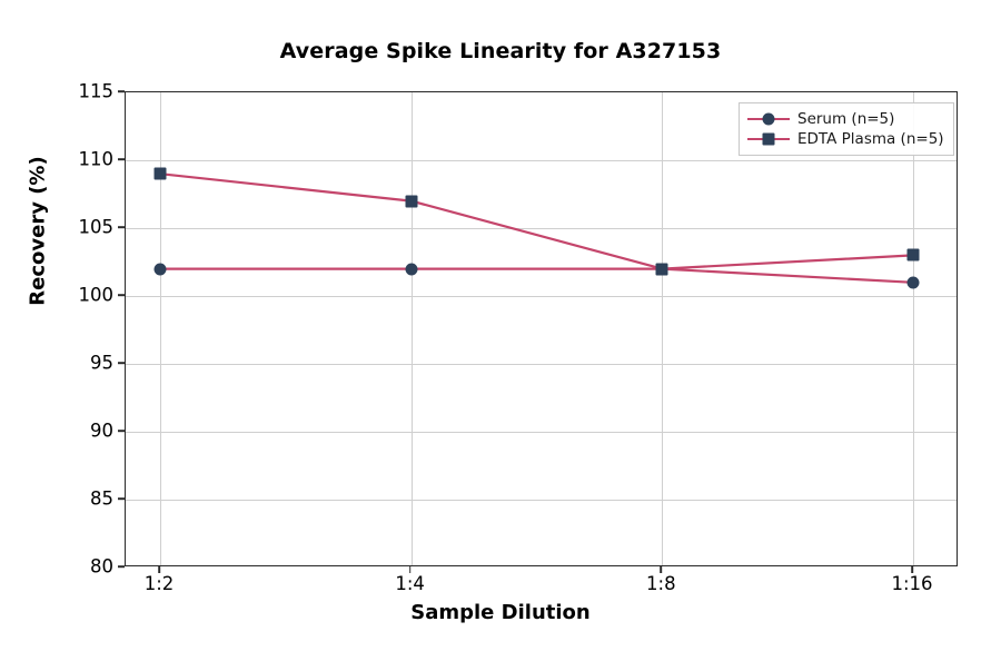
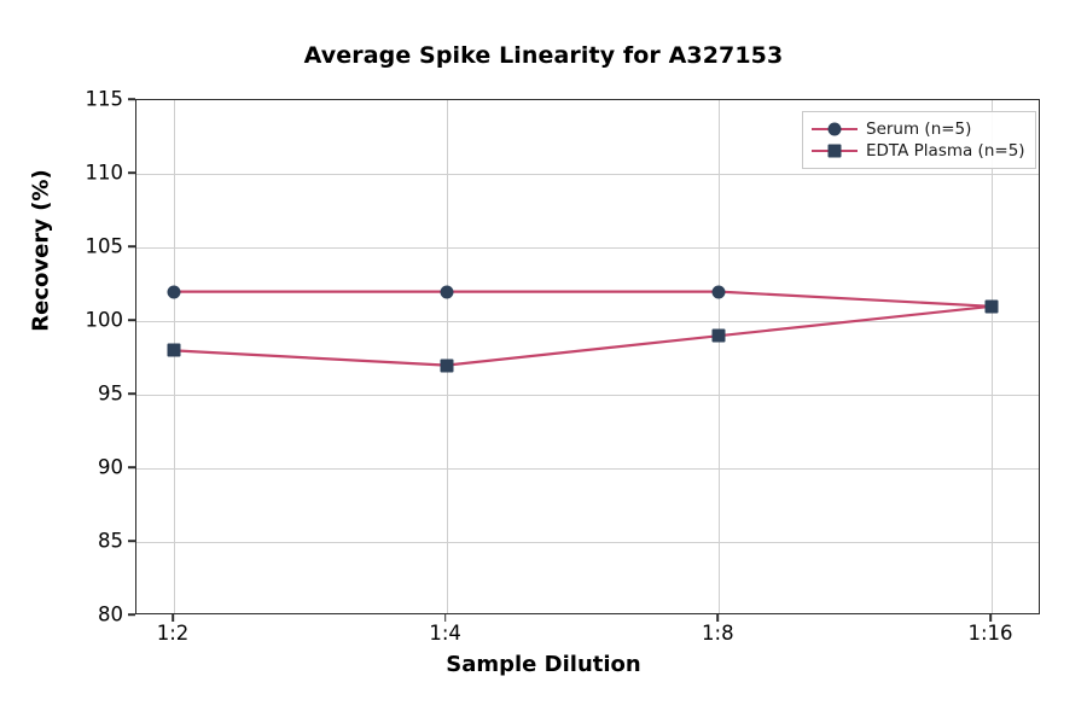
EDTA Plasma (n=5)/1:2: 109 -> 98
EDTA Plasma (n=5)/1:4: 107 -> 97
EDTA Plasma (n=5)/1:8: 102 -> 99
EDTA Plasma (n=5)/1:16: 103 -> 101
